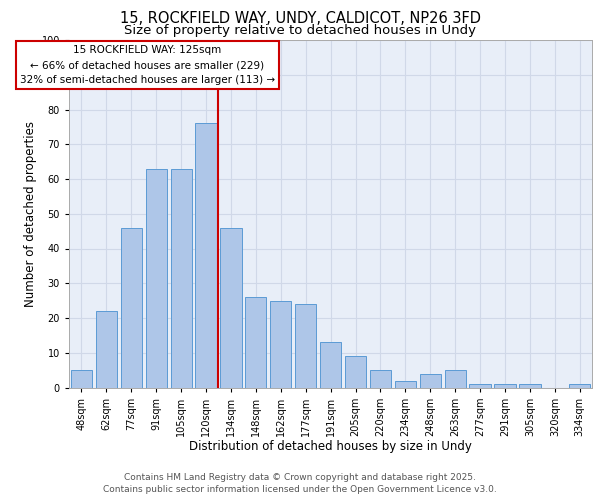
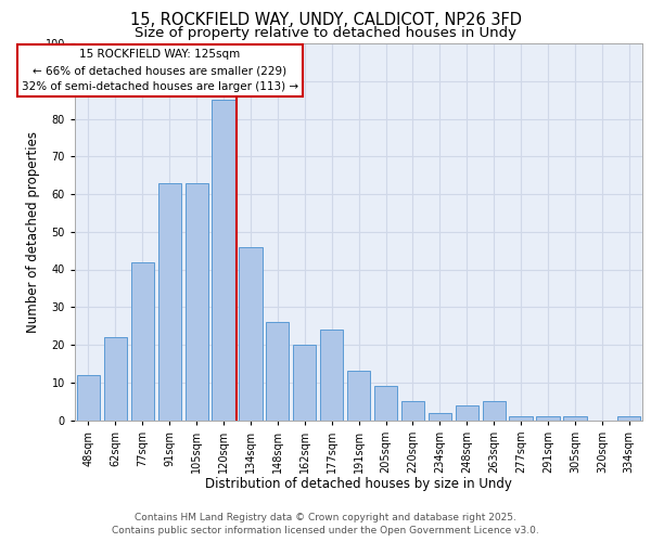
48sqm: 5 -> 12
77sqm: 46 -> 42
120sqm: 76 -> 85
162sqm: 25 -> 20
